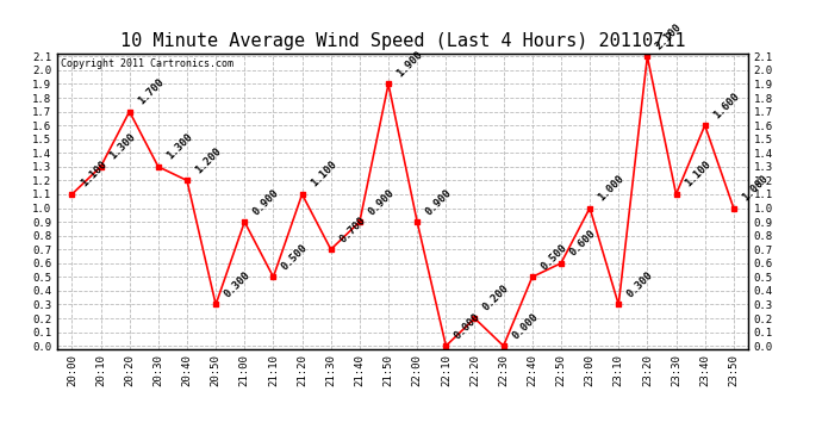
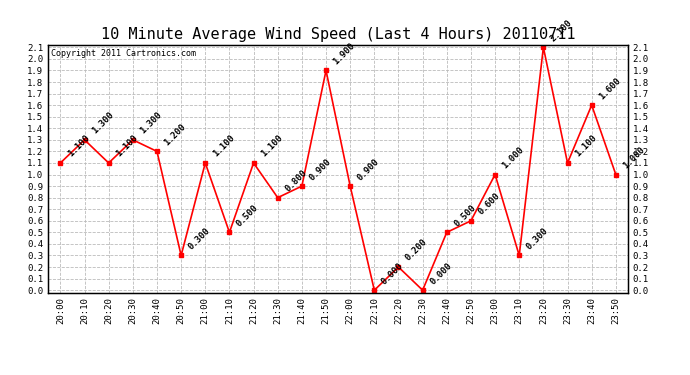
20:20: 1.700 -> 1.100
21:00: 0.900 -> 1.100
21:30: 0.700 -> 0.800
